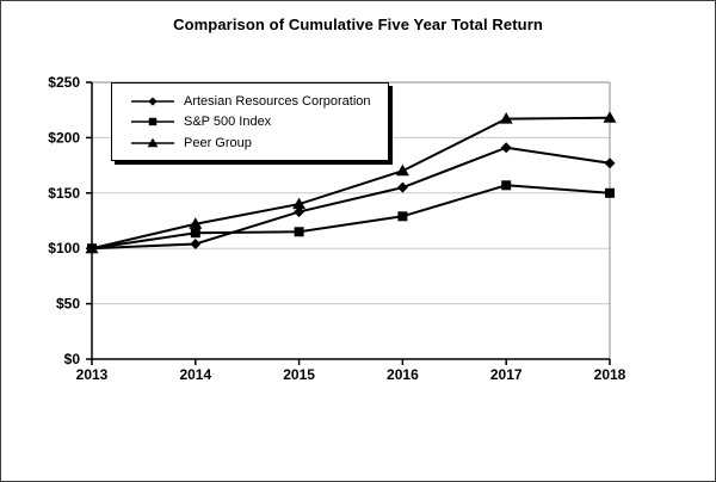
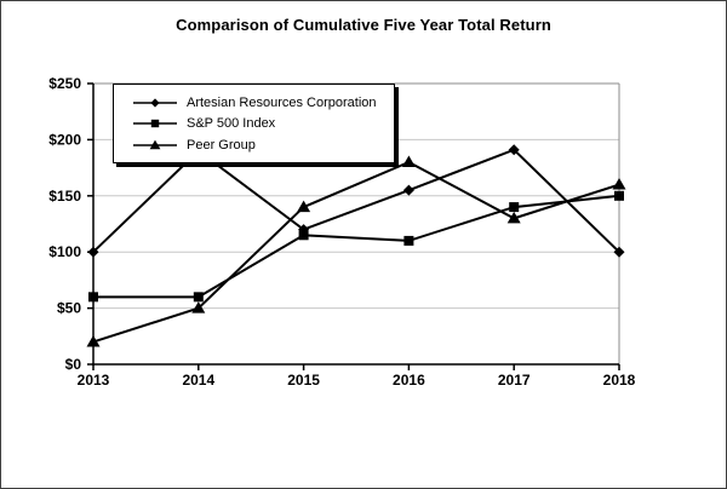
S&P 500 Index/2013: $100 -> $60
Peer Group/2013: $100 -> $20
Artesian Resources Corporation/2014: $100 -> $190
S&P 500 Index/2014: $110 -> $60
Peer Group/2014: $120 -> $50
Artesian Resources Corporation/2015: $130 -> $120
S&P 500 Index/2016: $130 -> $110
Peer Group/2016: $170 -> $180
S&P 500 Index/2017: $160 -> $140
Peer Group/2017: $220 -> $130
Artesian Resources Corporation/2018: $180 -> $100
Peer Group/2018: $220 -> $160
